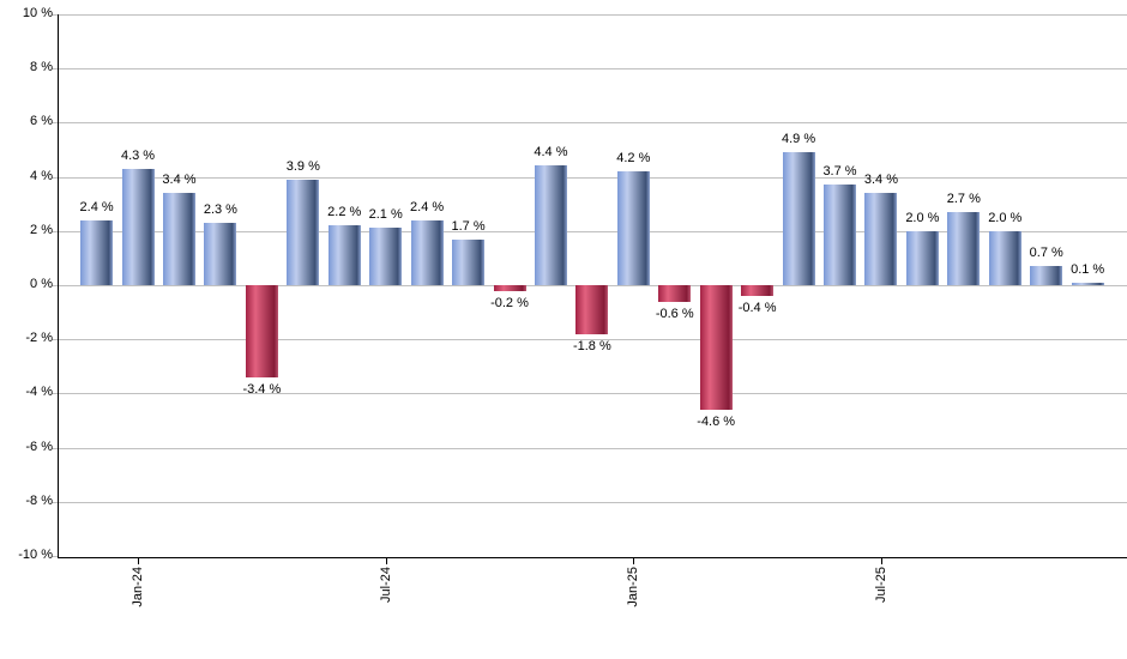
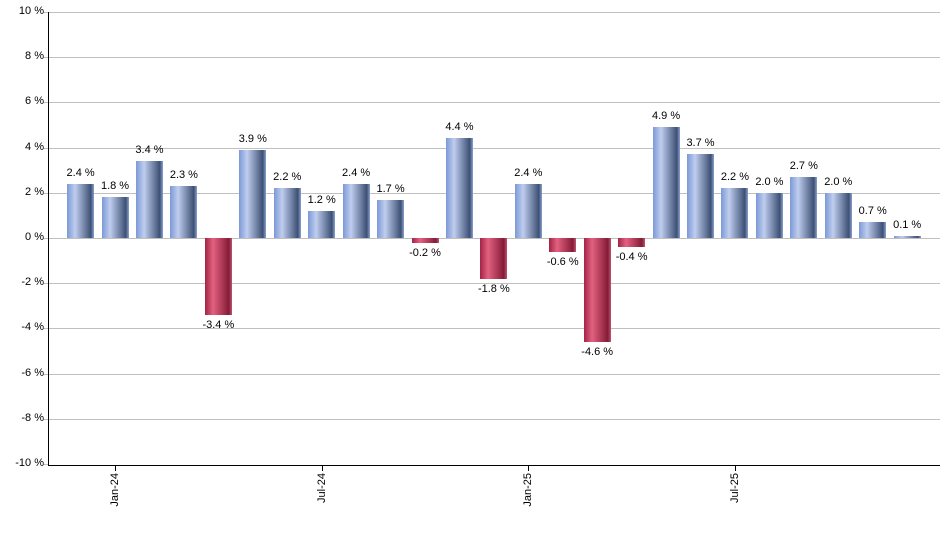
Jan-24: 4.3 -> 1.8
Jul-24: 2.1 -> 1.2
Jan-25: 4.2 -> 2.4
Jul-25: 3.4 -> 2.2
